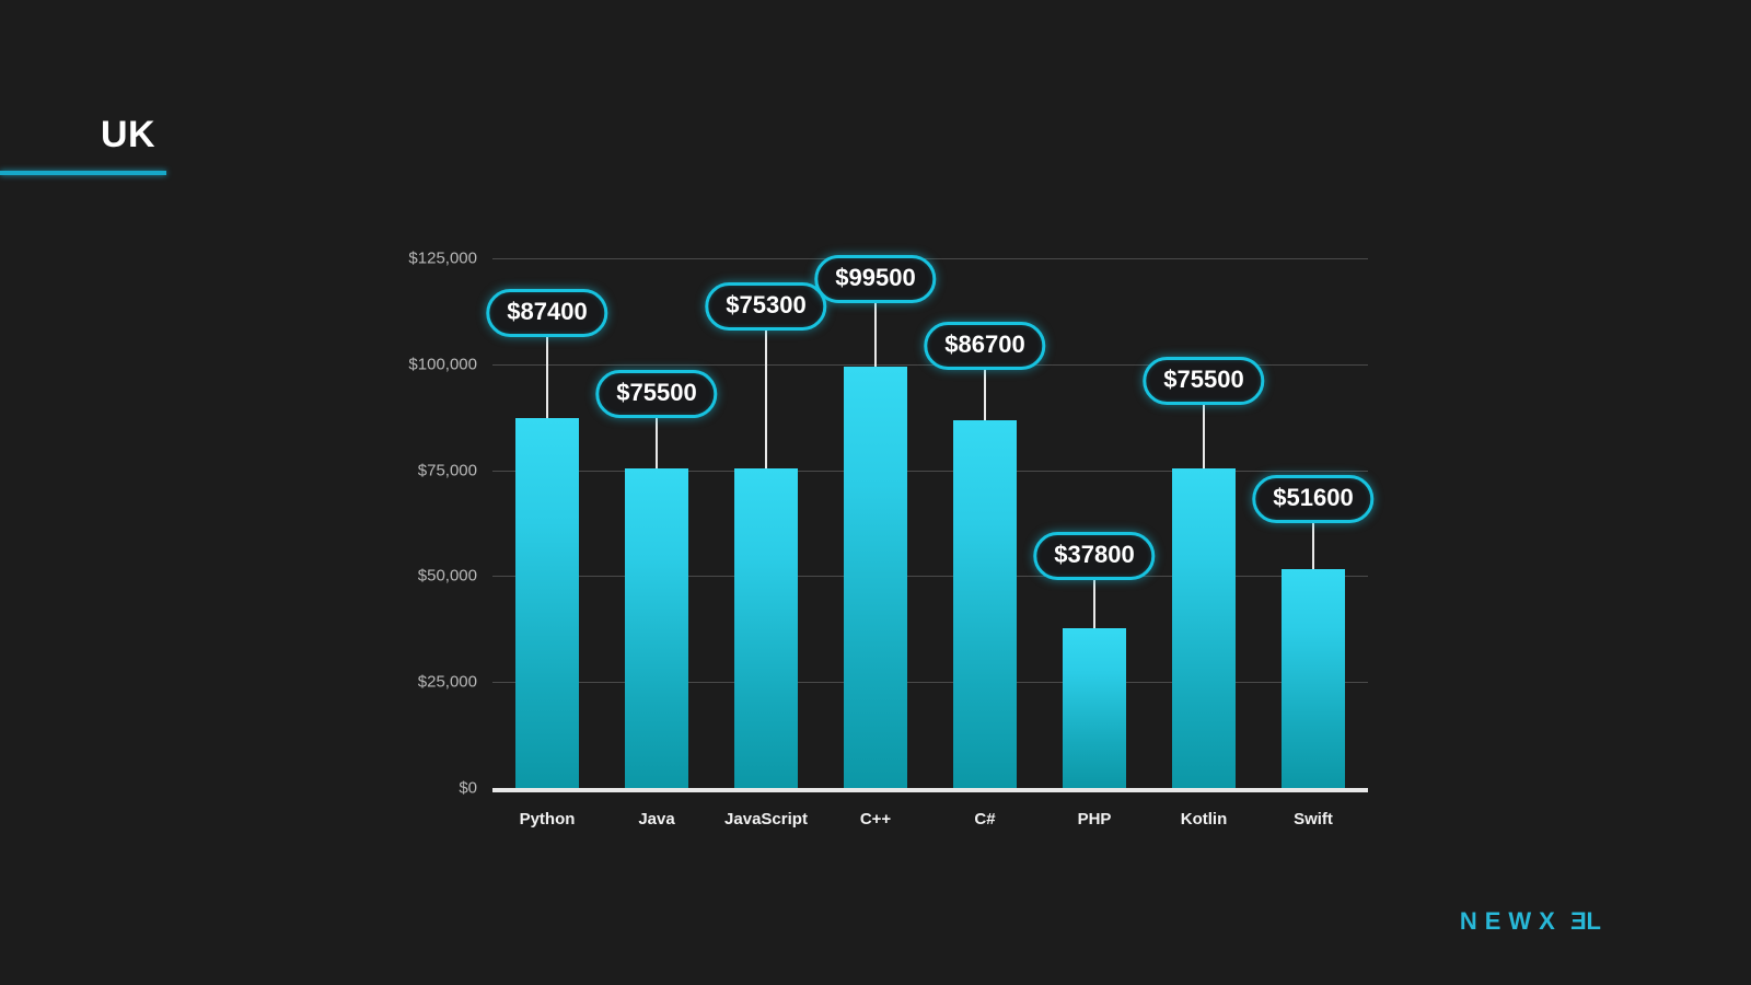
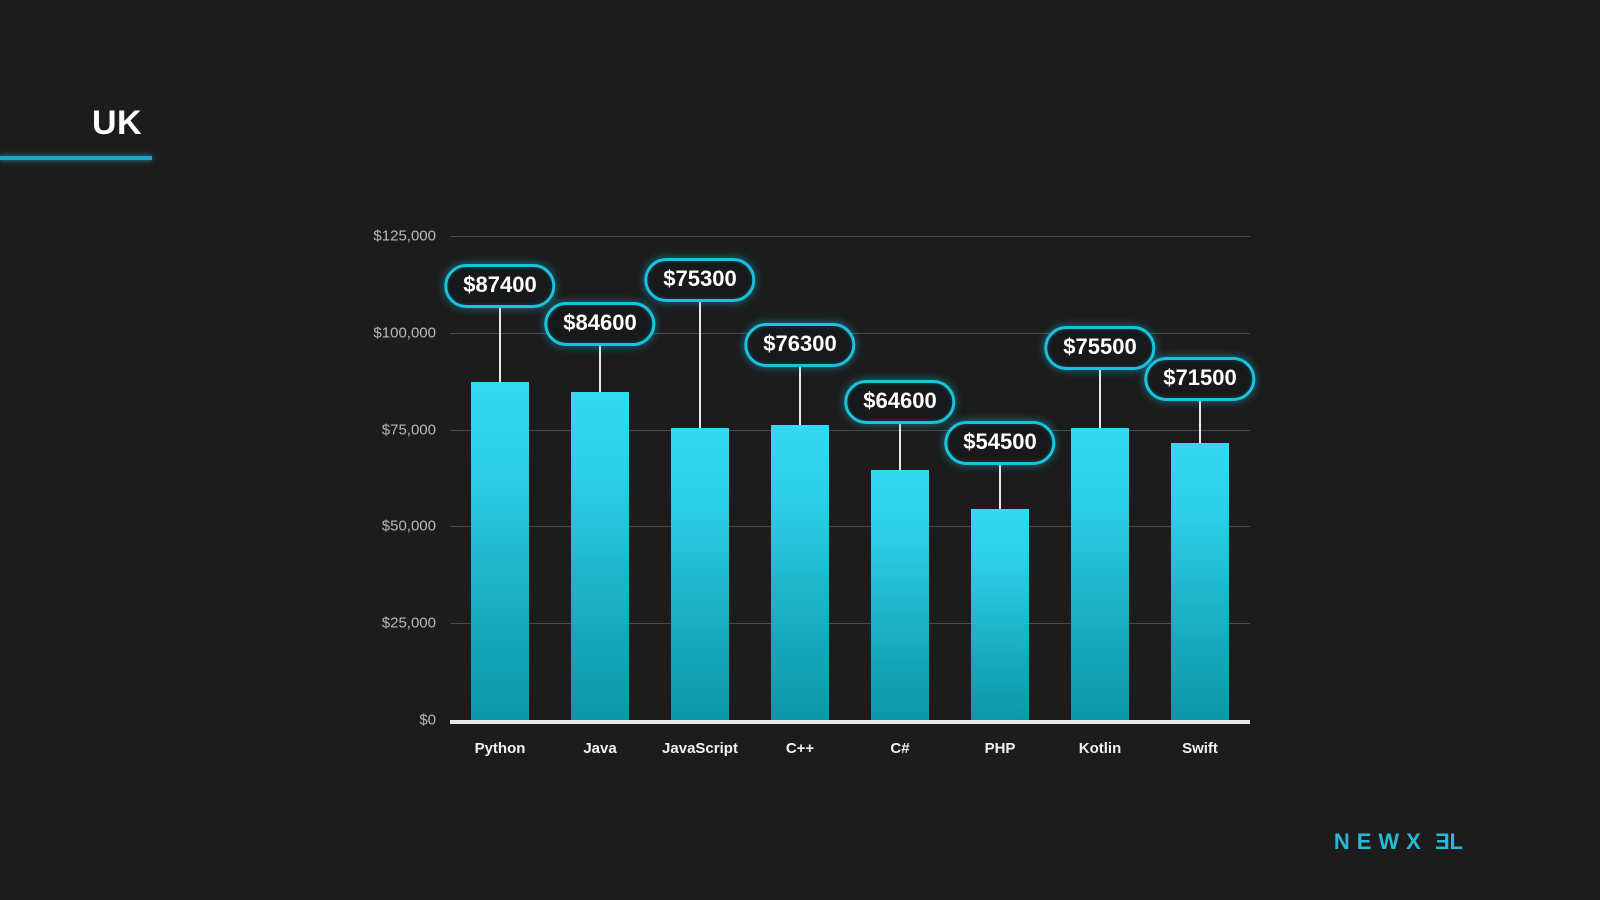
Java: $75500 -> $84600
C++: $99500 -> $76300
C#: $86700 -> $64600
PHP: $37800 -> $54500
Swift: $51600 -> $71500
